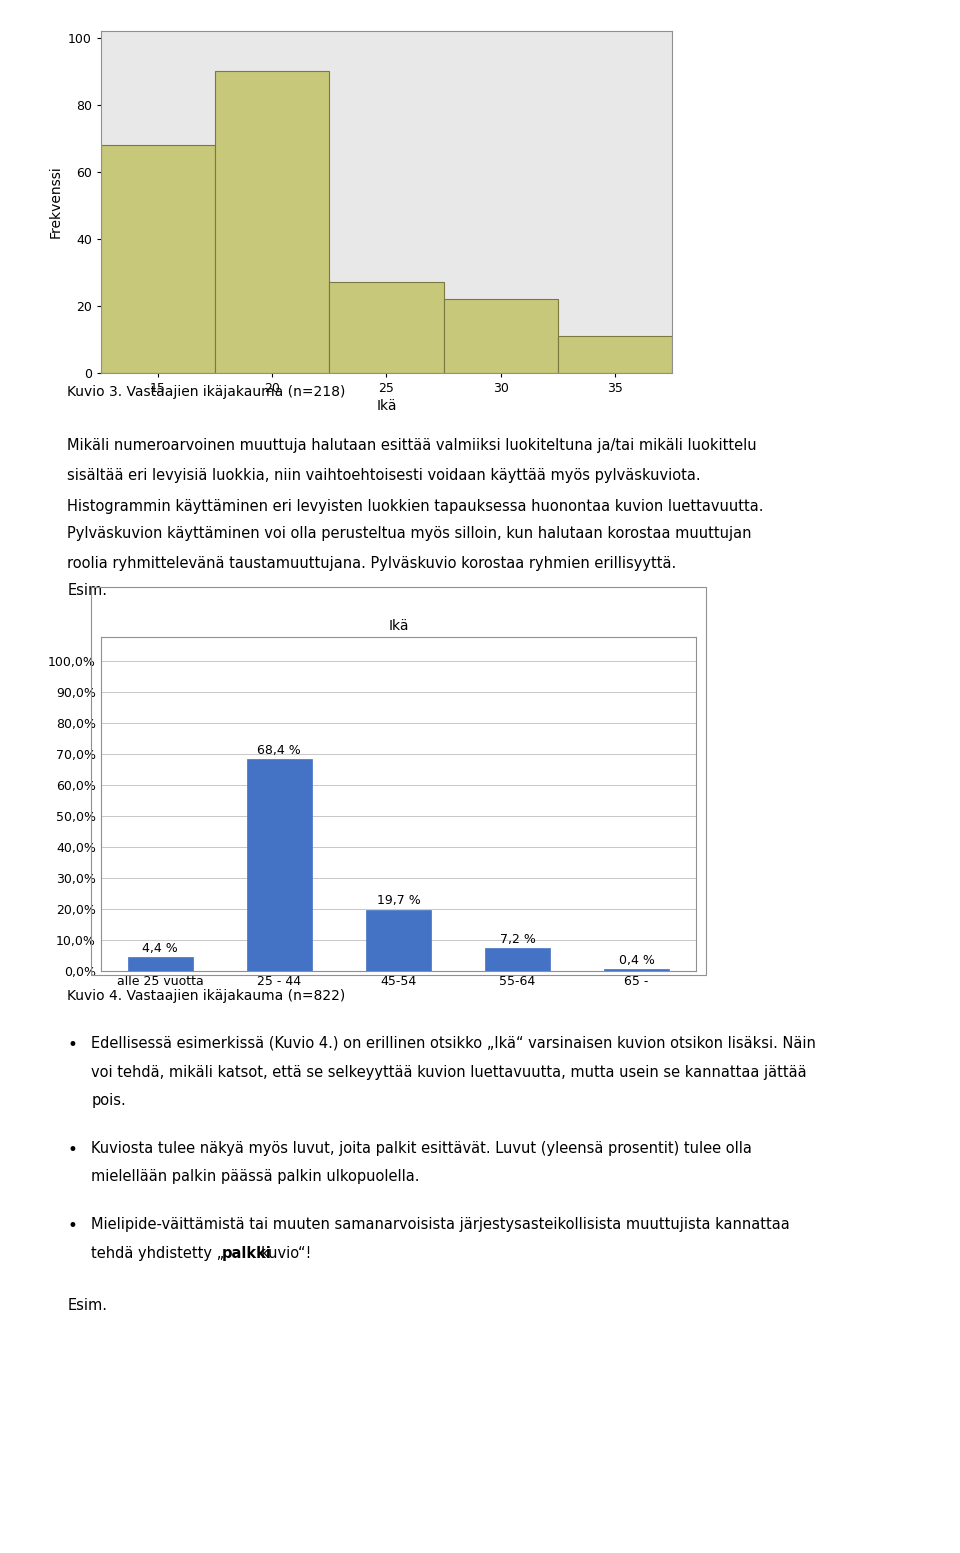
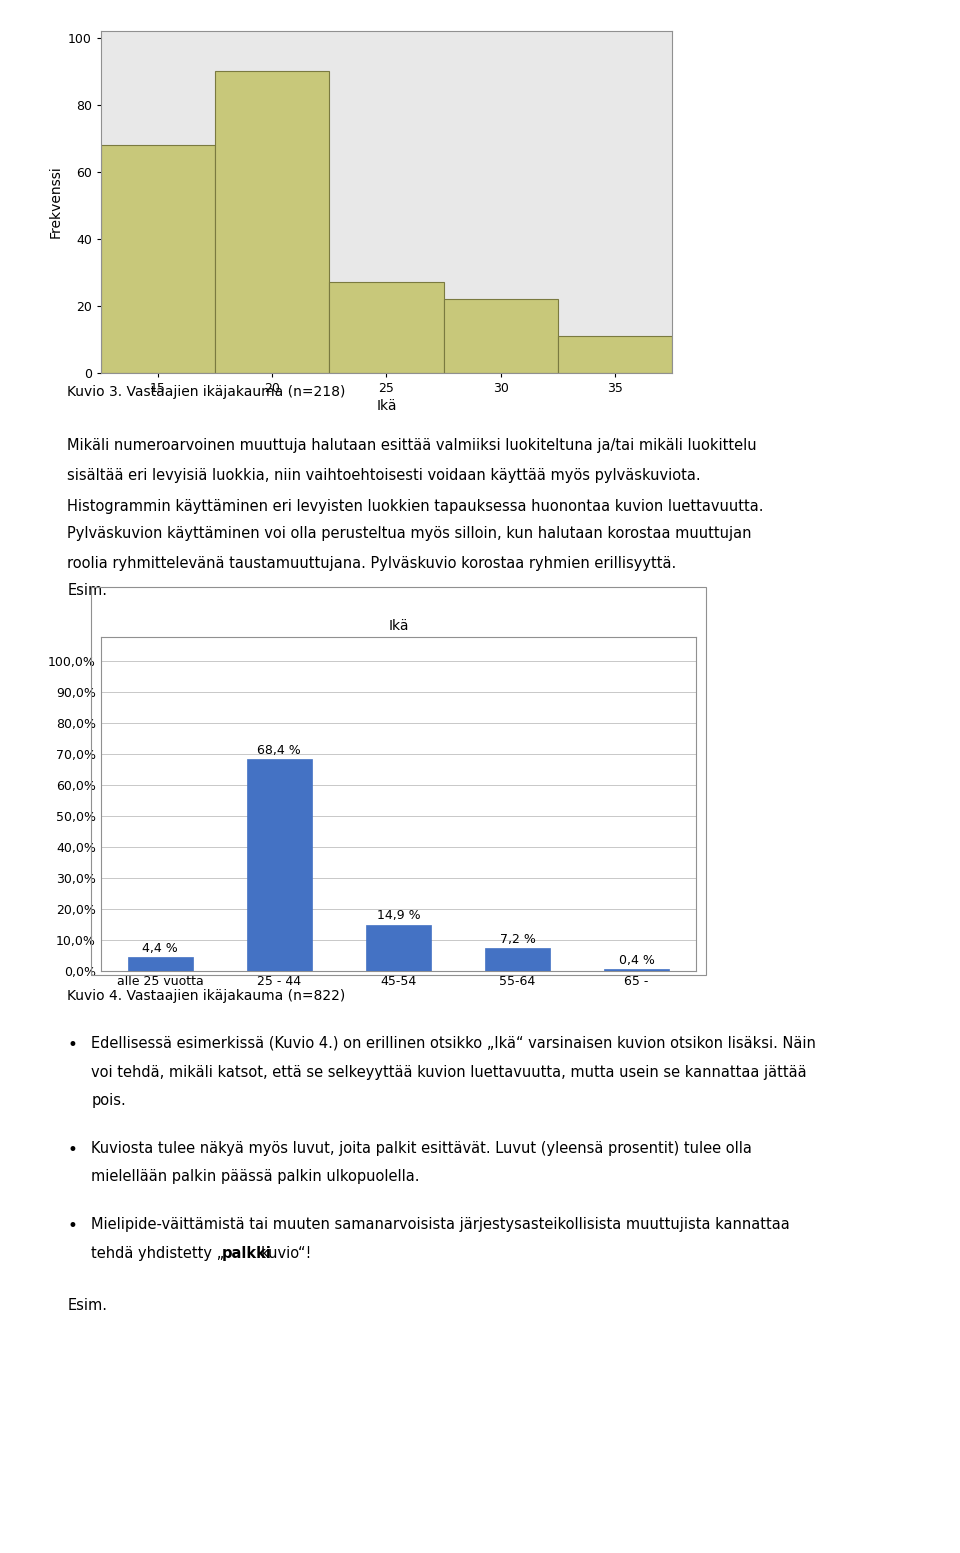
Ikä/45-54: 19,7 -> 14,9
